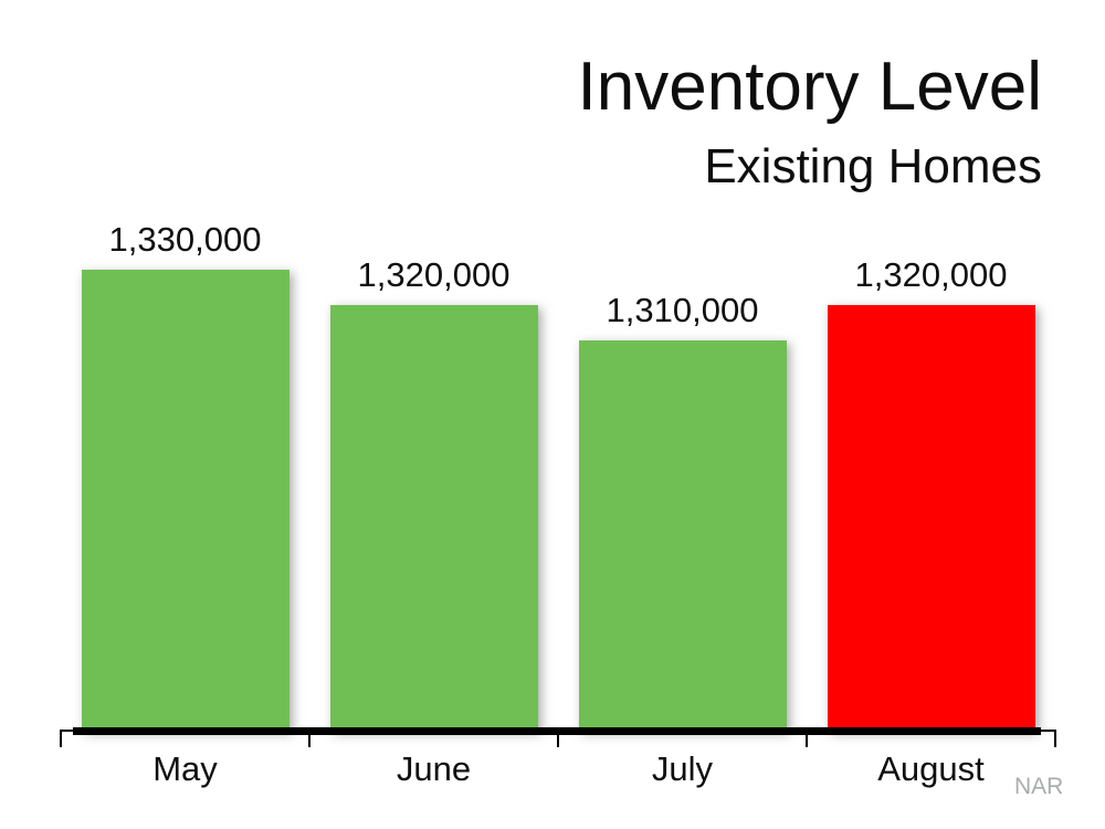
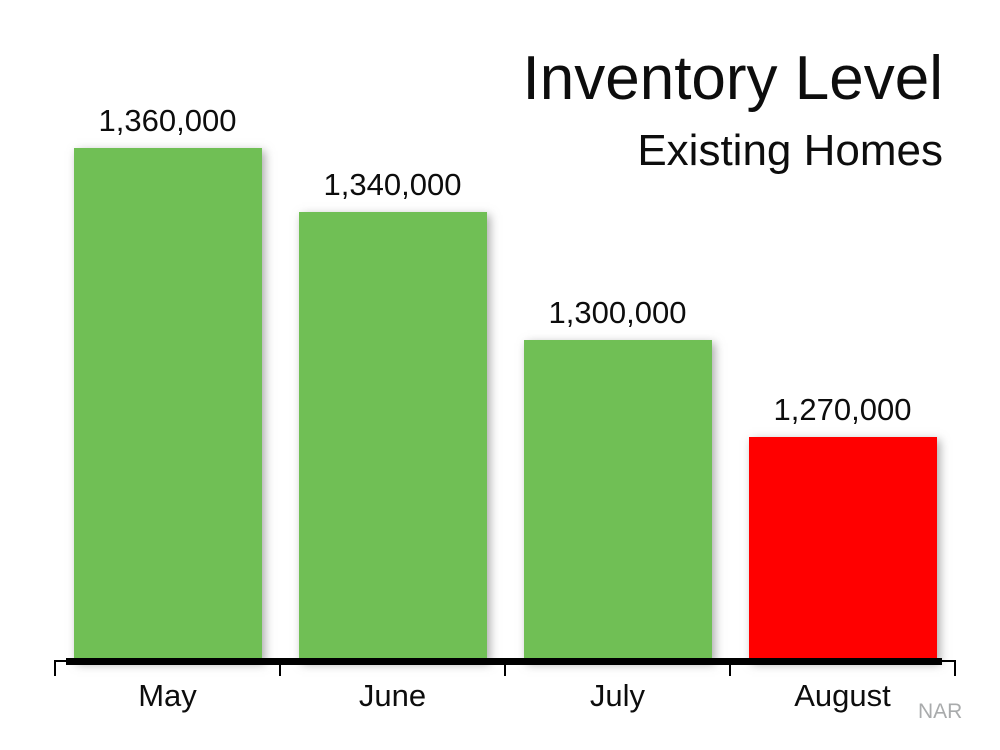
May: 1,330,000 -> 1,360,000
June: 1,320,000 -> 1,340,000
July: 1,310,000 -> 1,300,000
August: 1,320,000 -> 1,270,000
